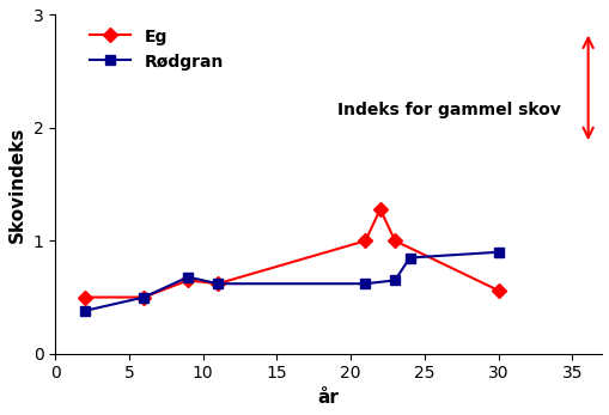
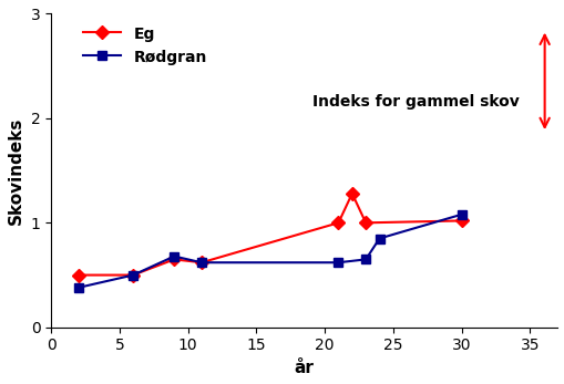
Eg/30: 0.56 -> 1.02
Rødgran/30: 0.90 -> 1.08
